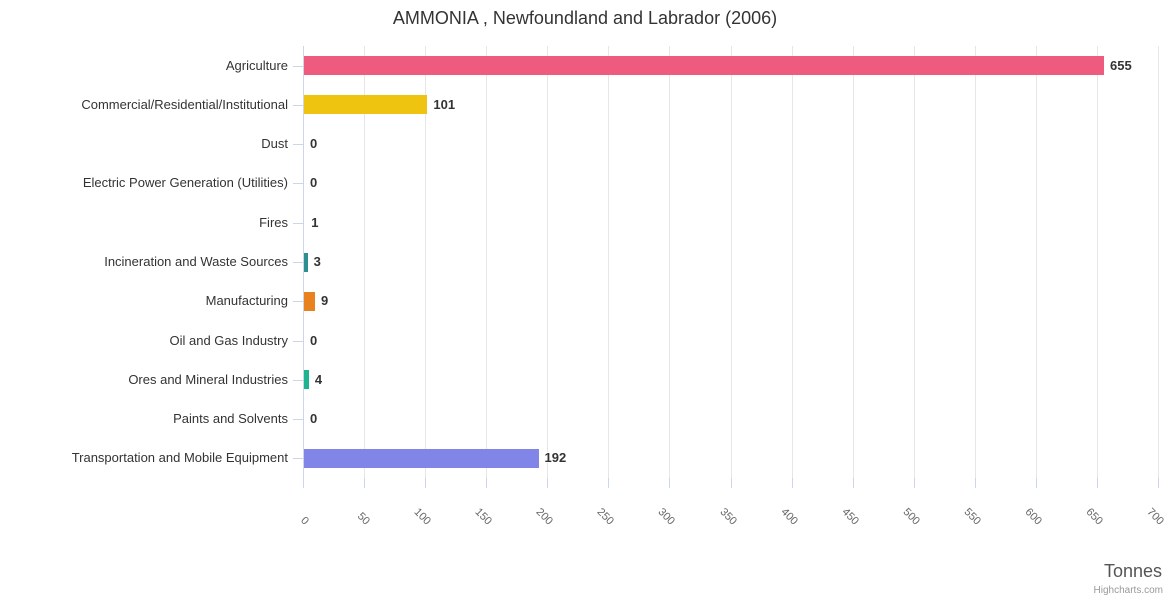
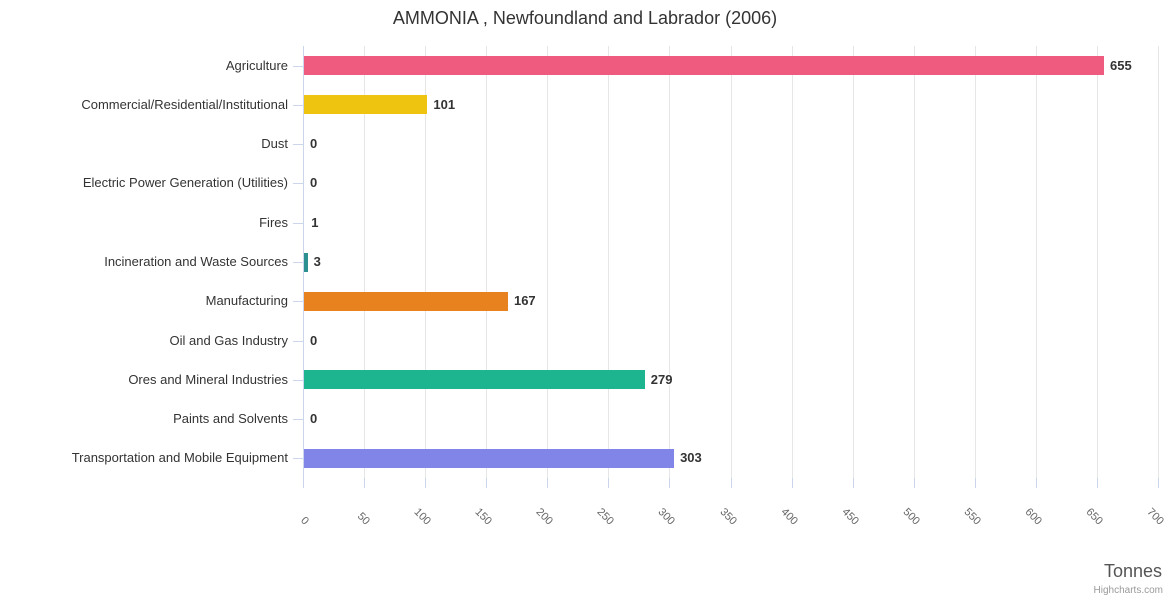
Manufacturing: 9 -> 167
Ores and Mineral Industries: 4 -> 279
Transportation and Mobile Equipment: 192 -> 303
